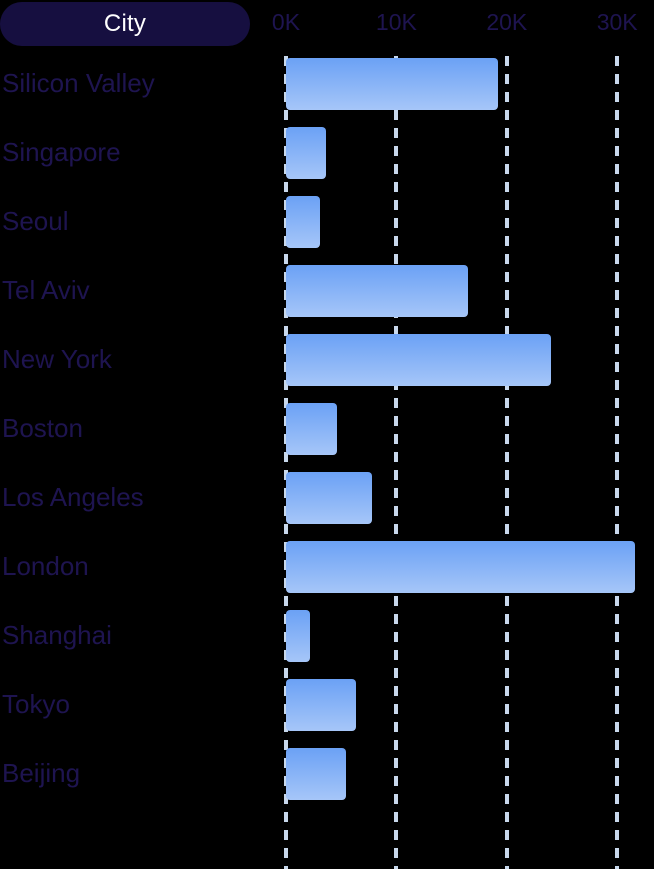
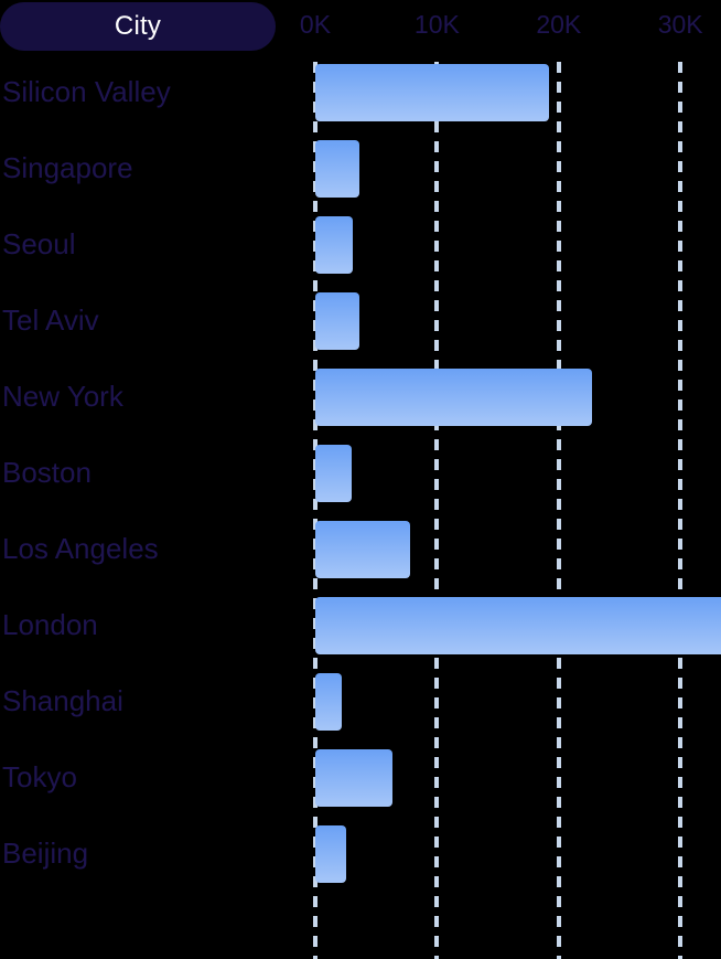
Tel Aviv: 16.5K -> 3.6K
New York: 24.0K -> 22.7K
Boston: 4.6K -> 3.0K
London: 31.6K -> 33.5K
Beijing: 5.4K -> 2.5K
